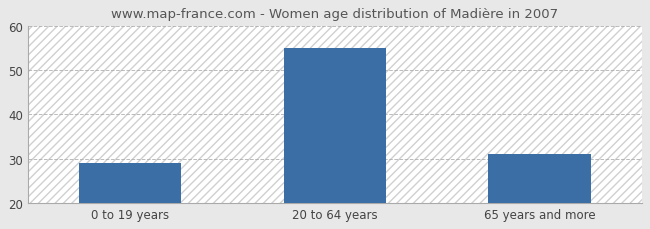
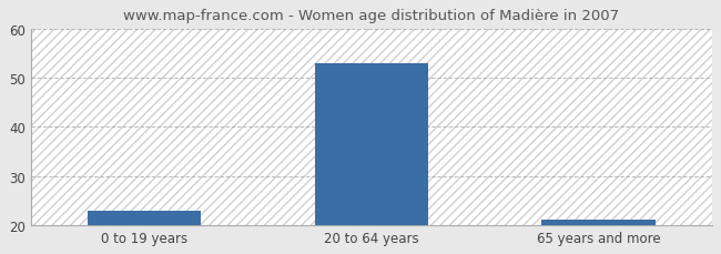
0 to 19 years: 29 -> 23
20 to 64 years: 55 -> 53
65 years and more: 31 -> 21
